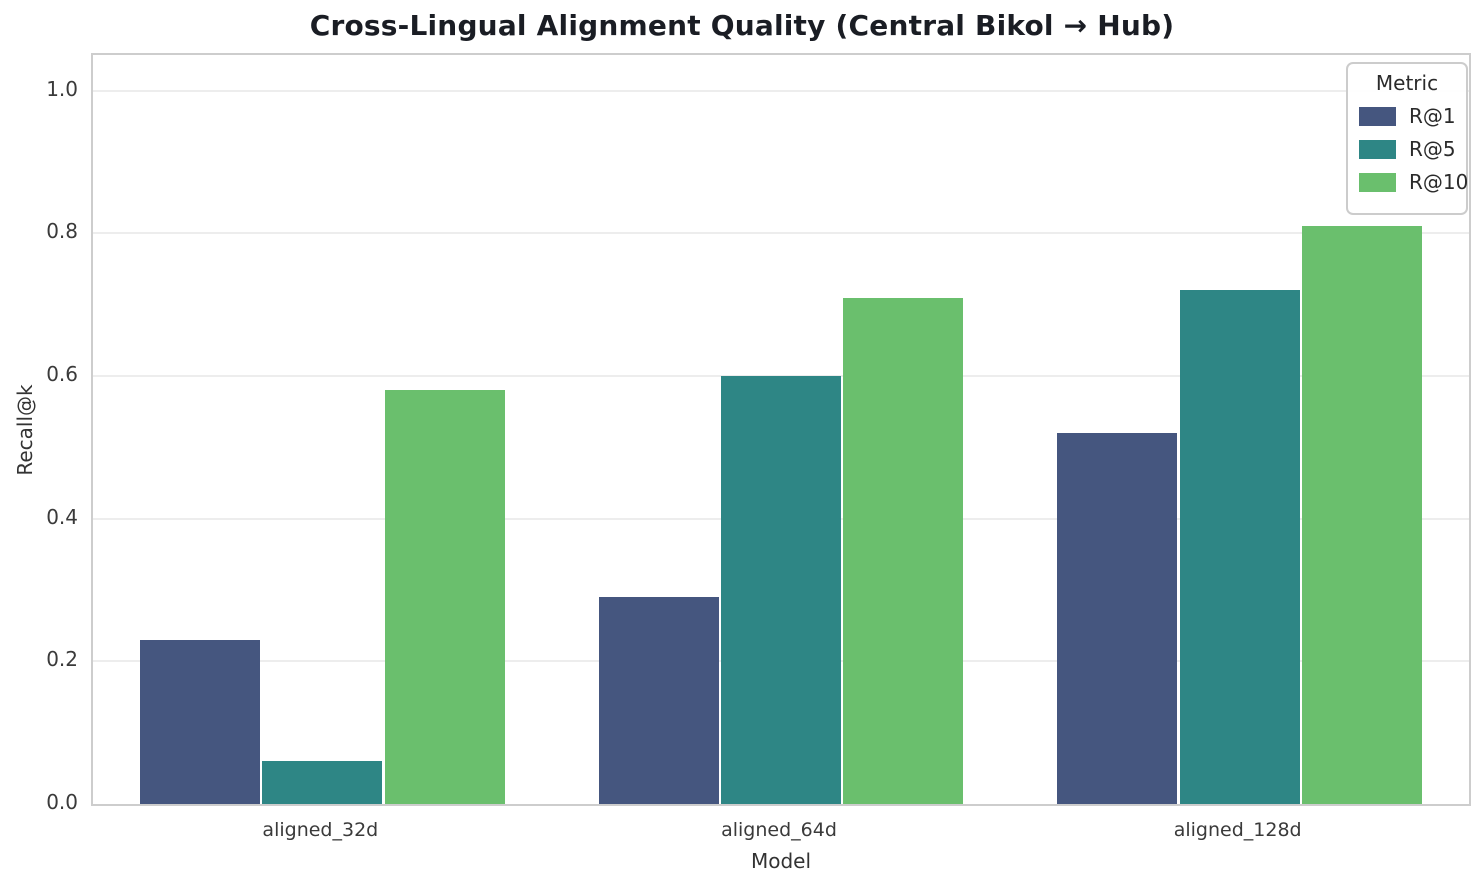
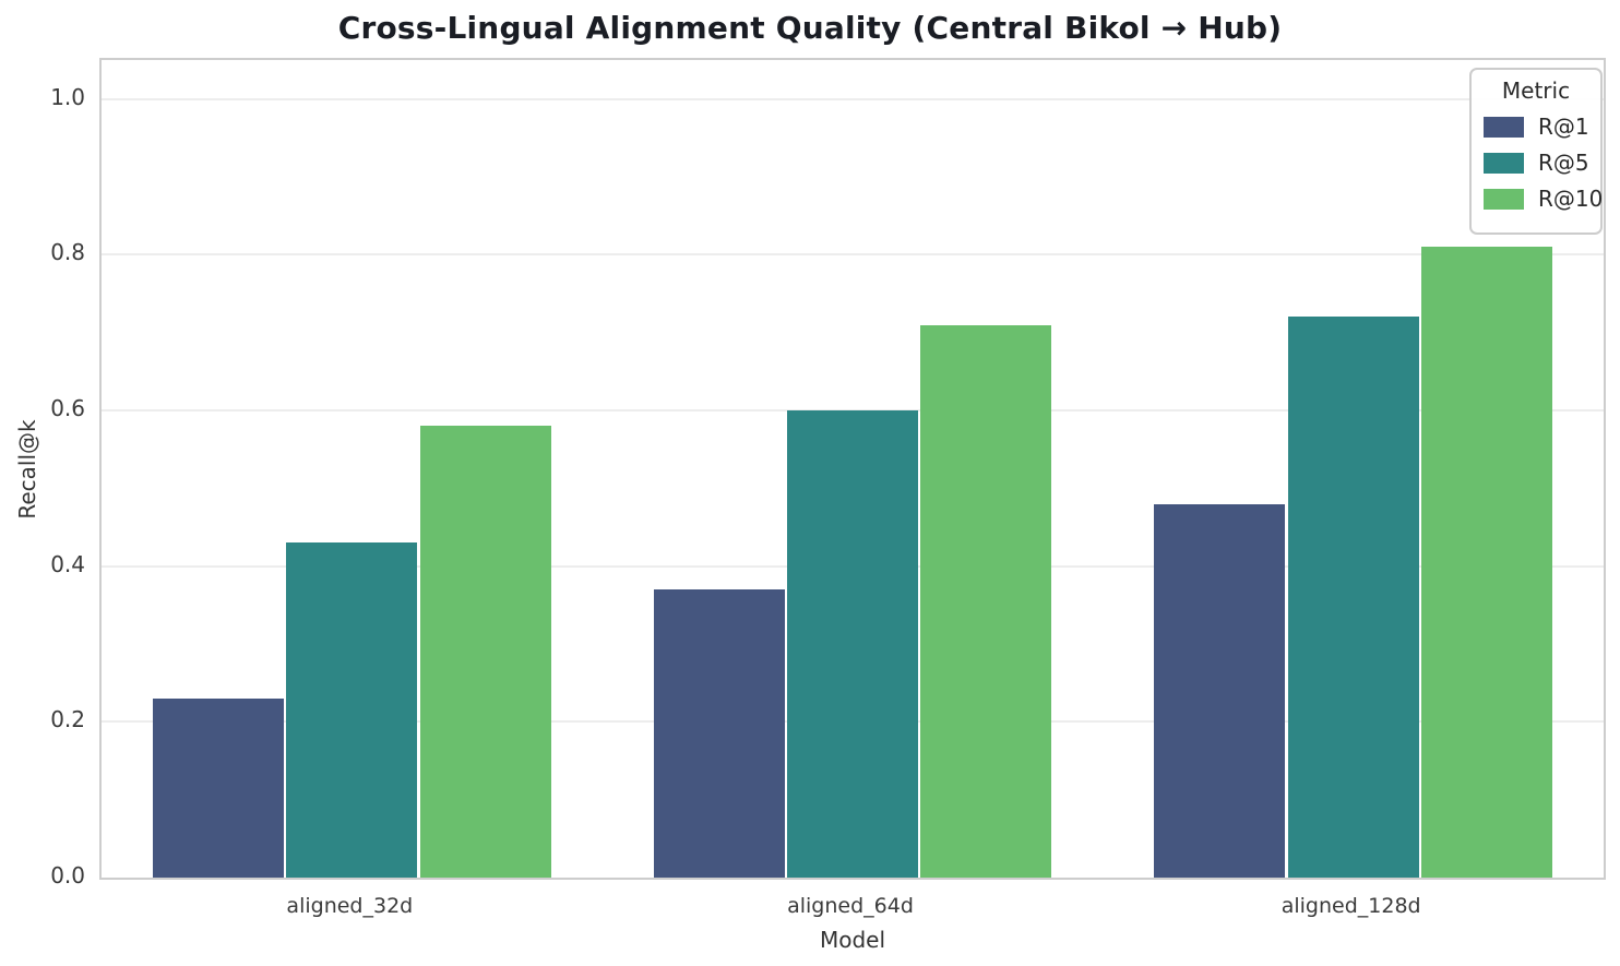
R@5/aligned_32d: 0.06 -> 0.43
R@1/aligned_64d: 0.29 -> 0.37
R@1/aligned_128d: 0.52 -> 0.48
